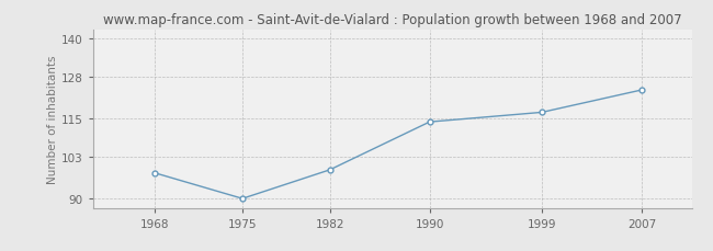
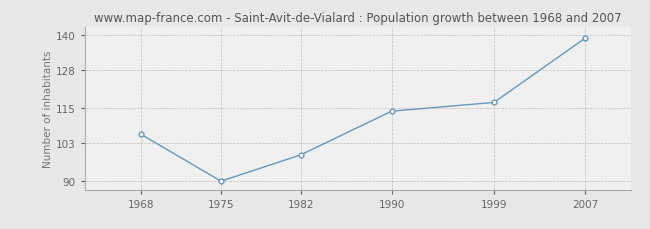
1968: 98 -> 106
2007: 124 -> 139
